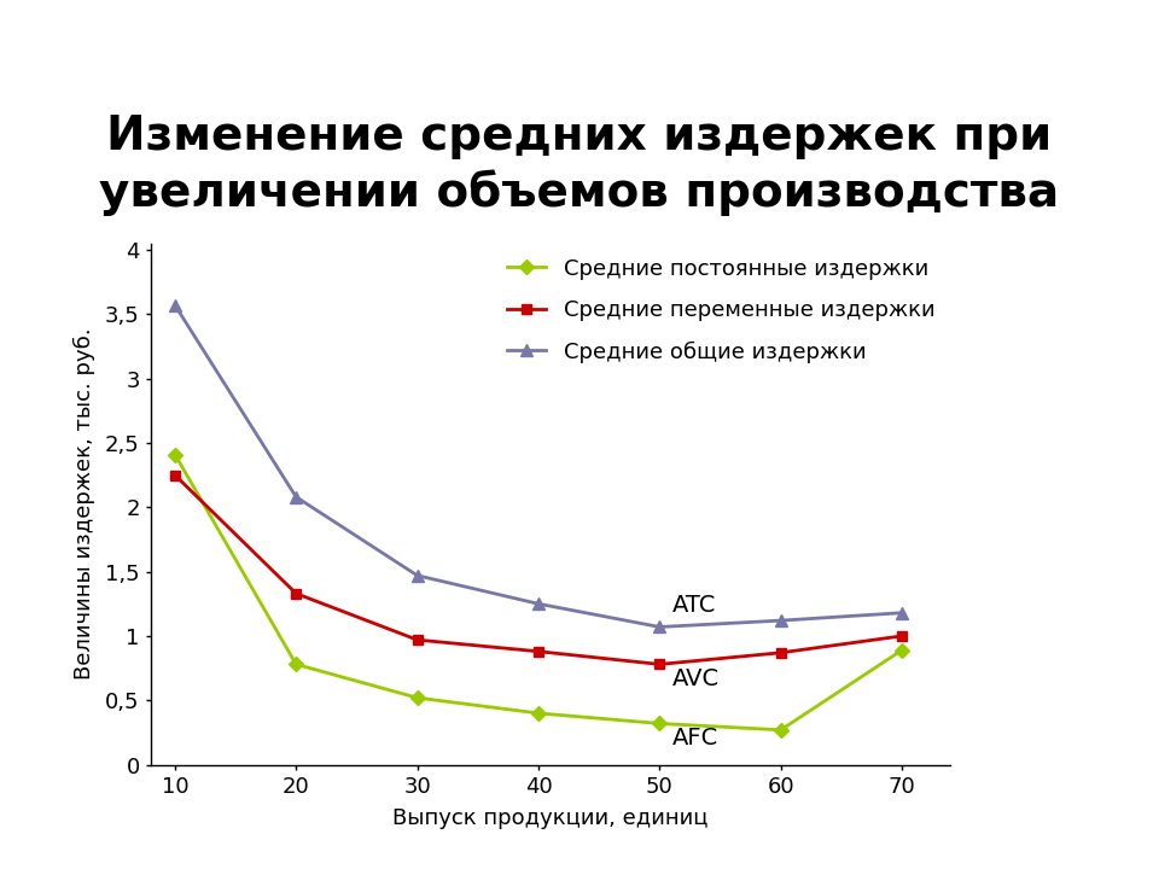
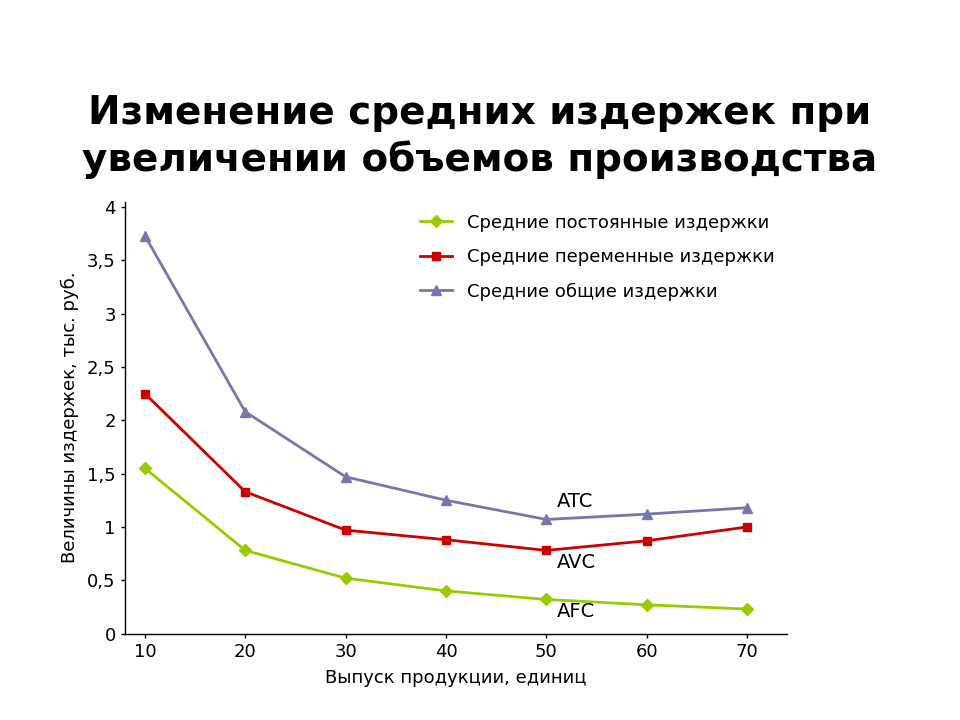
Средние постоянные издержки/10: 2,41 -> 1,55
Средние общие издержки/10: 3,57 -> 3,73
Средние постоянные издержки/70: 0,89 -> 0,23
